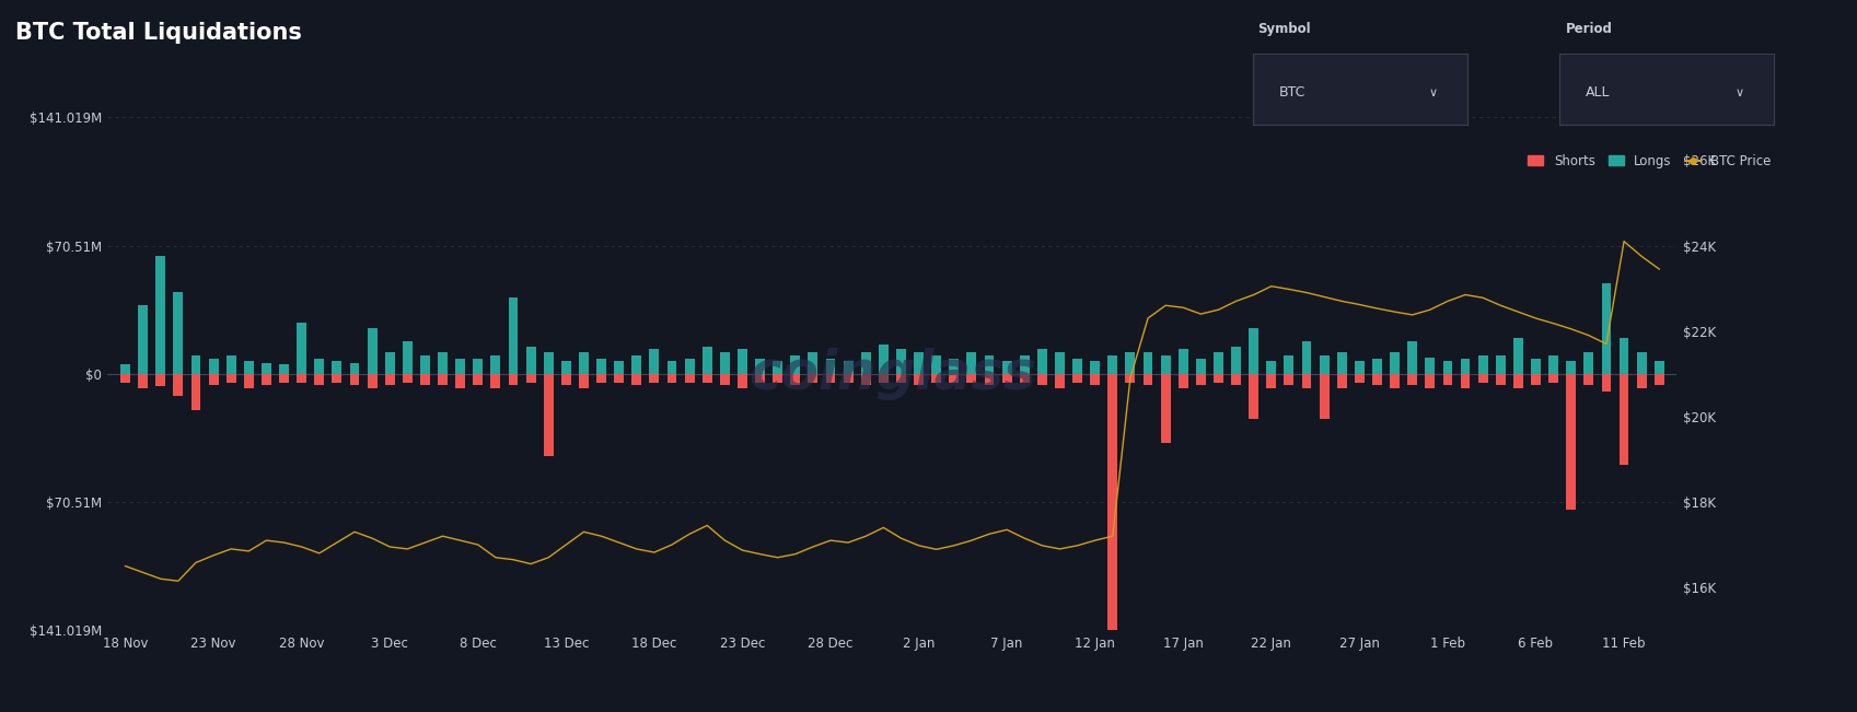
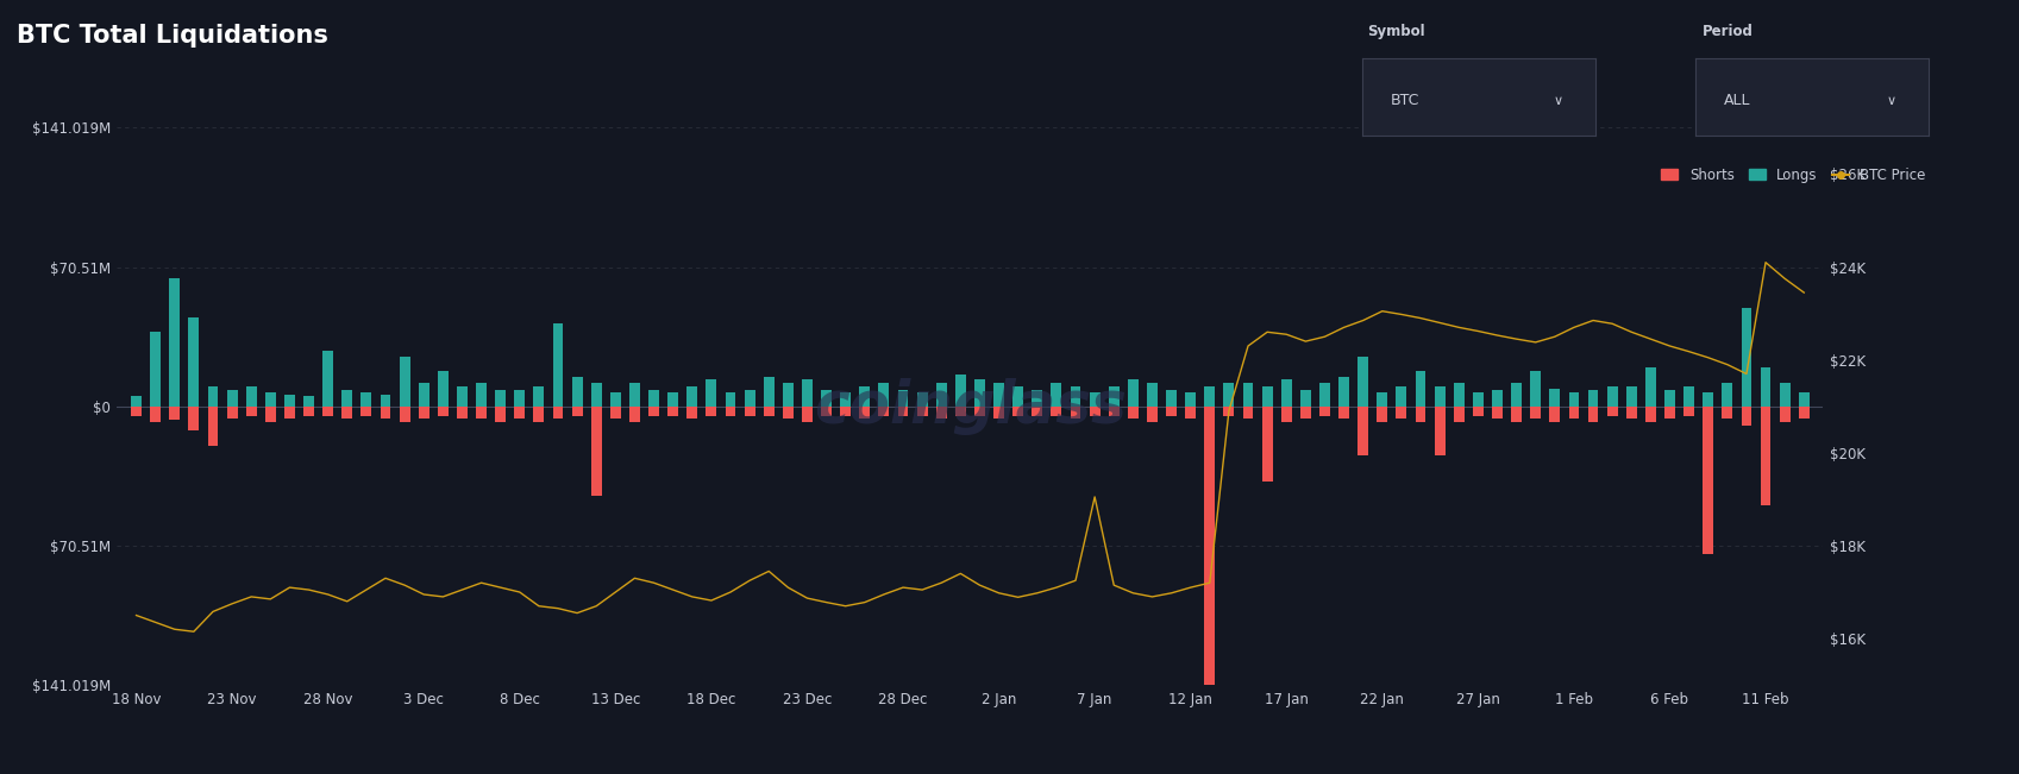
BTC Price/7 Jan: $17.35K -> $19.05K
